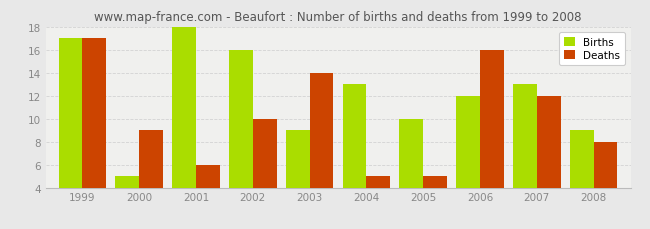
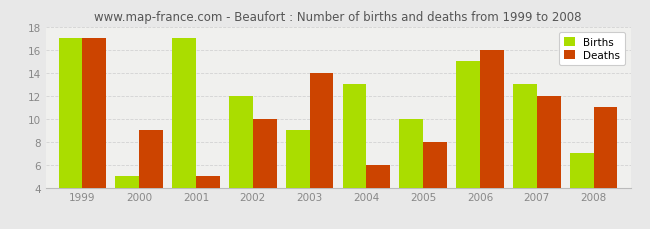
Births/2001: 18 -> 17
Deaths/2001: 6 -> 5
Births/2002: 16 -> 12
Deaths/2004: 5 -> 6
Deaths/2005: 5 -> 8
Births/2006: 12 -> 15
Births/2008: 9 -> 7
Deaths/2008: 8 -> 11
